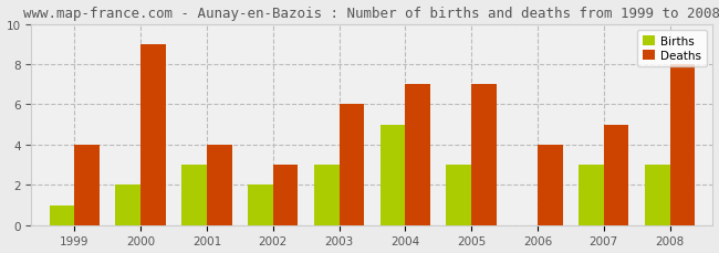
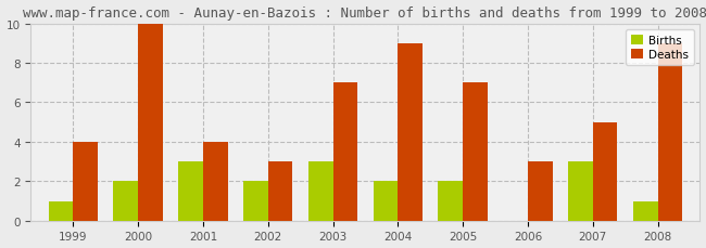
Deaths/2000: 9 -> 10
Deaths/2003: 6 -> 7
Births/2004: 5 -> 2
Deaths/2004: 7 -> 9
Births/2005: 3 -> 2
Deaths/2006: 4 -> 3
Births/2008: 3 -> 1
Deaths/2008: 8 -> 9
